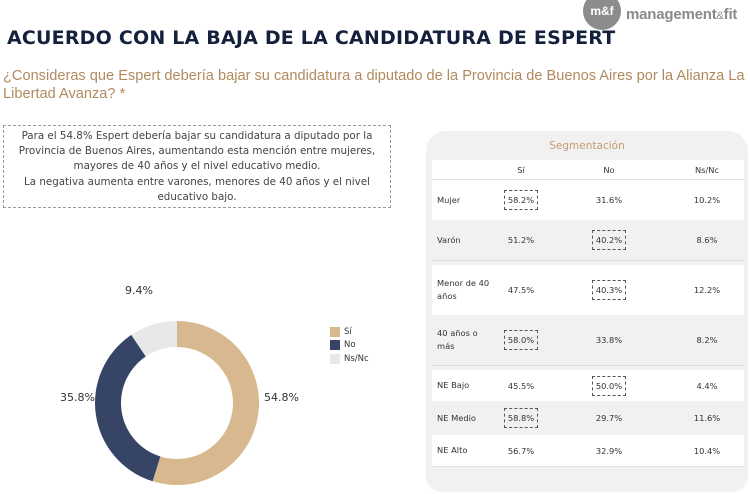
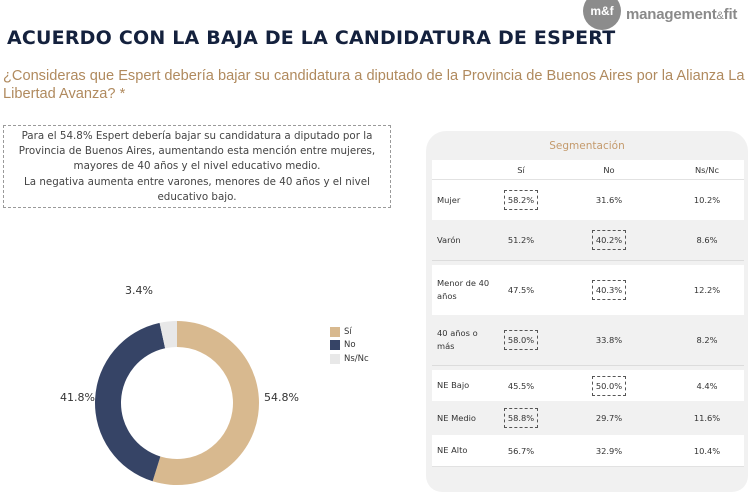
No: 35.8% -> 41.8%
Ns/Nc: 9.4% -> 3.4%
